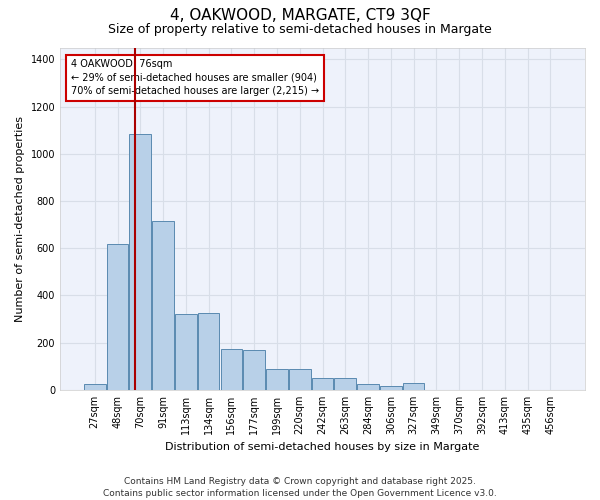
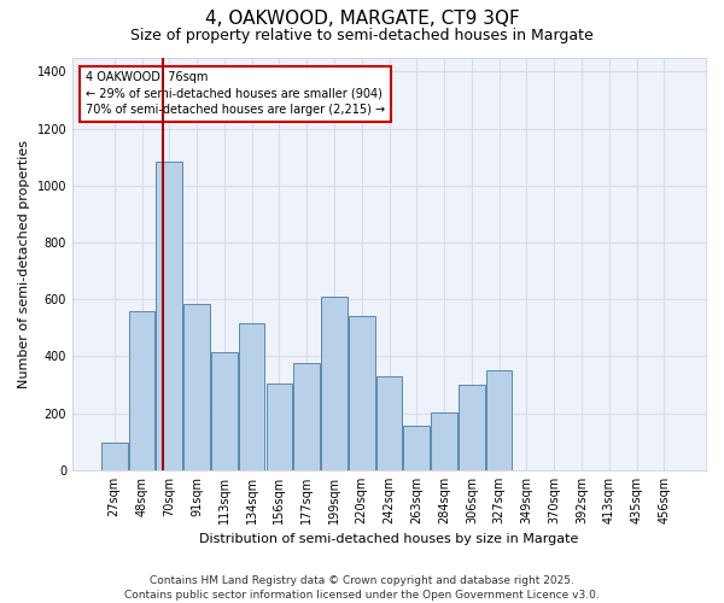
27sqm: 25 -> 95
48sqm: 620 -> 560
91sqm: 715 -> 585
113sqm: 320 -> 415
134sqm: 325 -> 515
156sqm: 175 -> 305
177sqm: 170 -> 375
199sqm: 90 -> 610
220sqm: 90 -> 540
242sqm: 50 -> 330
263sqm: 50 -> 155
284sqm: 25 -> 205
306sqm: 15 -> 300
327sqm: 30 -> 350
